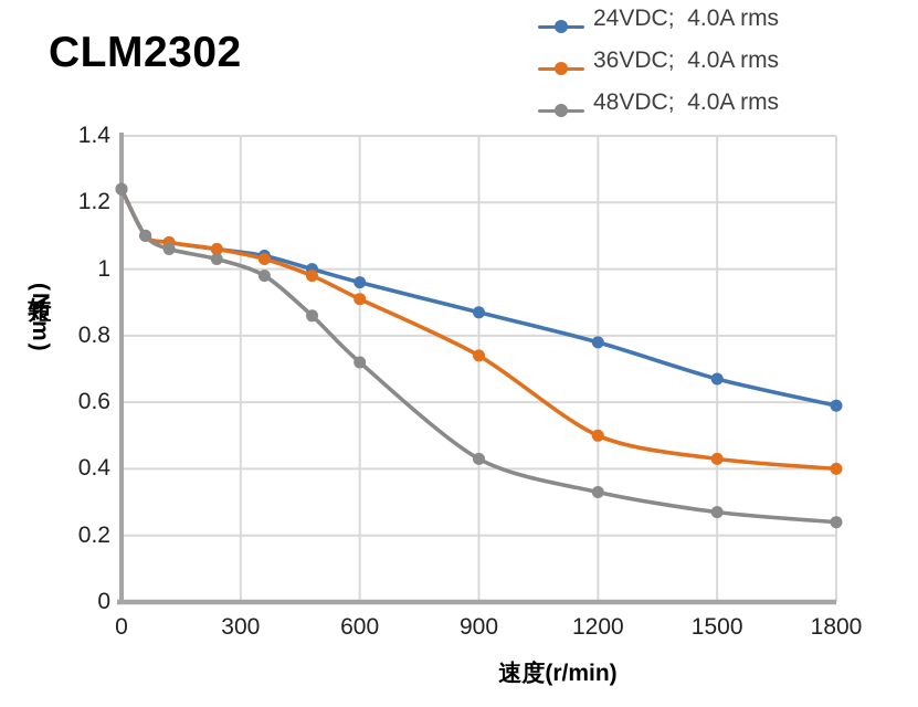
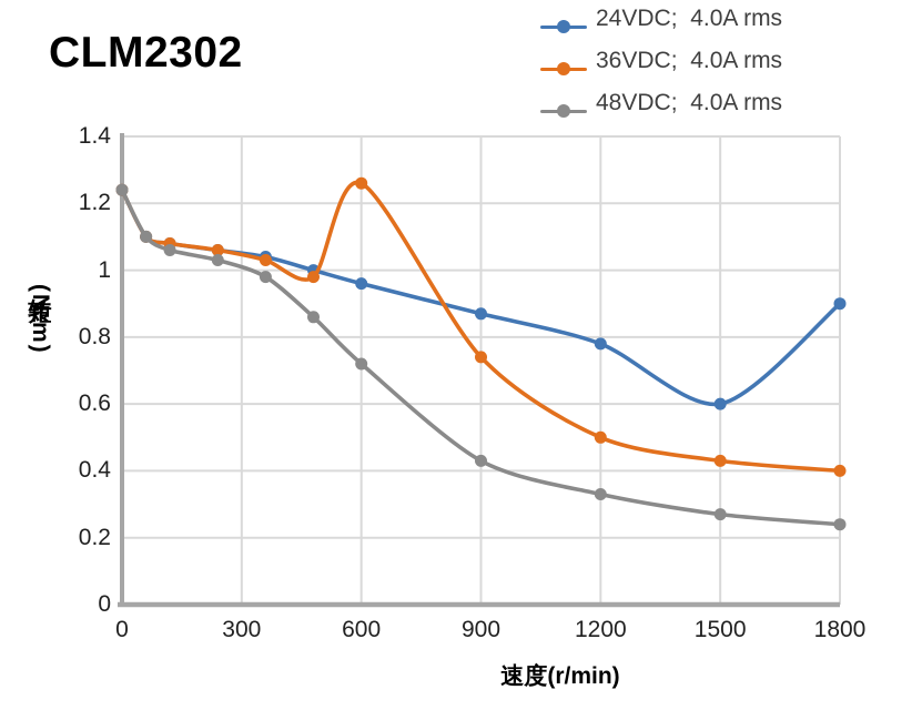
36VDC; 4.0A rms/600: 0.91 -> 1.26
24VDC; 4.0A rms/1500: 0.67 -> 0.60
24VDC; 4.0A rms/1800: 0.59 -> 0.90
